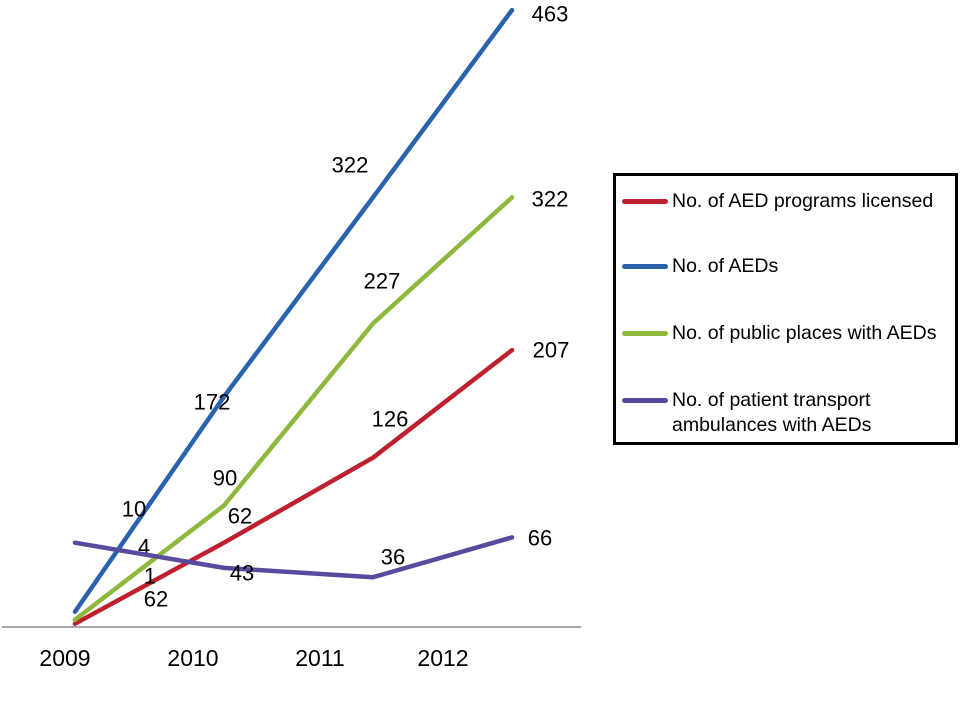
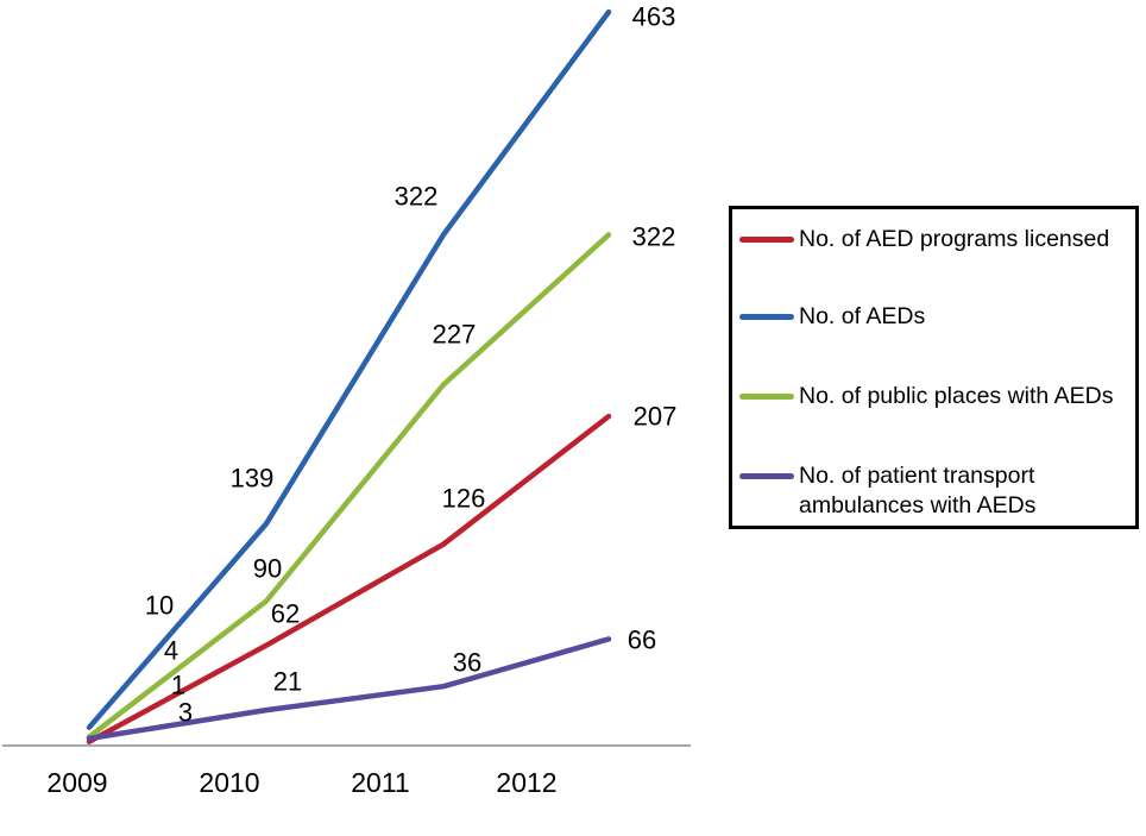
No. of patient transport ambulances with AEDs/2009: 62 -> 3
No. of AEDs/2010: 172 -> 139
No. of patient transport ambulances with AEDs/2010: 43 -> 21
